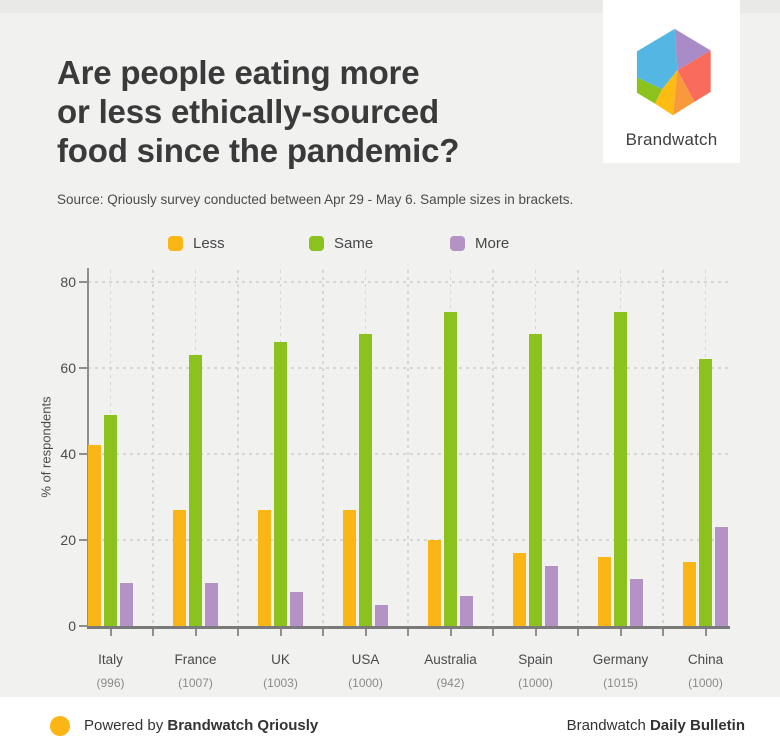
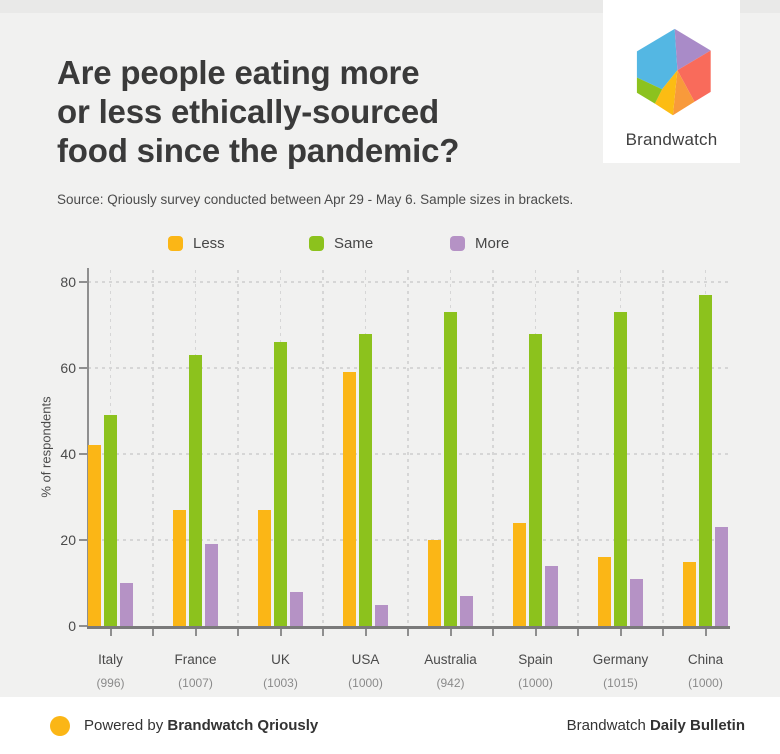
More/France: 10 -> 19
Less/USA: 27 -> 59
Less/Spain: 17 -> 24
Same/China: 62 -> 77
